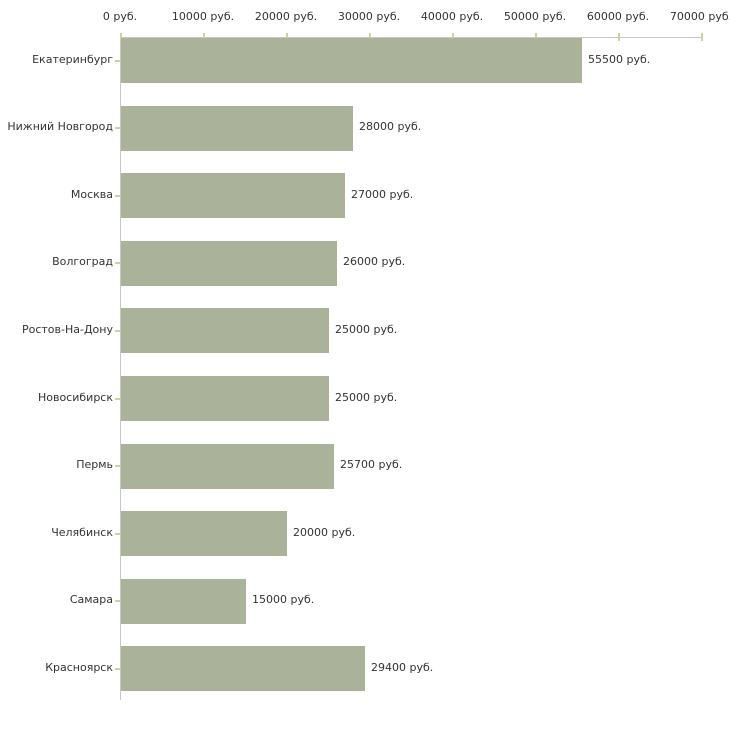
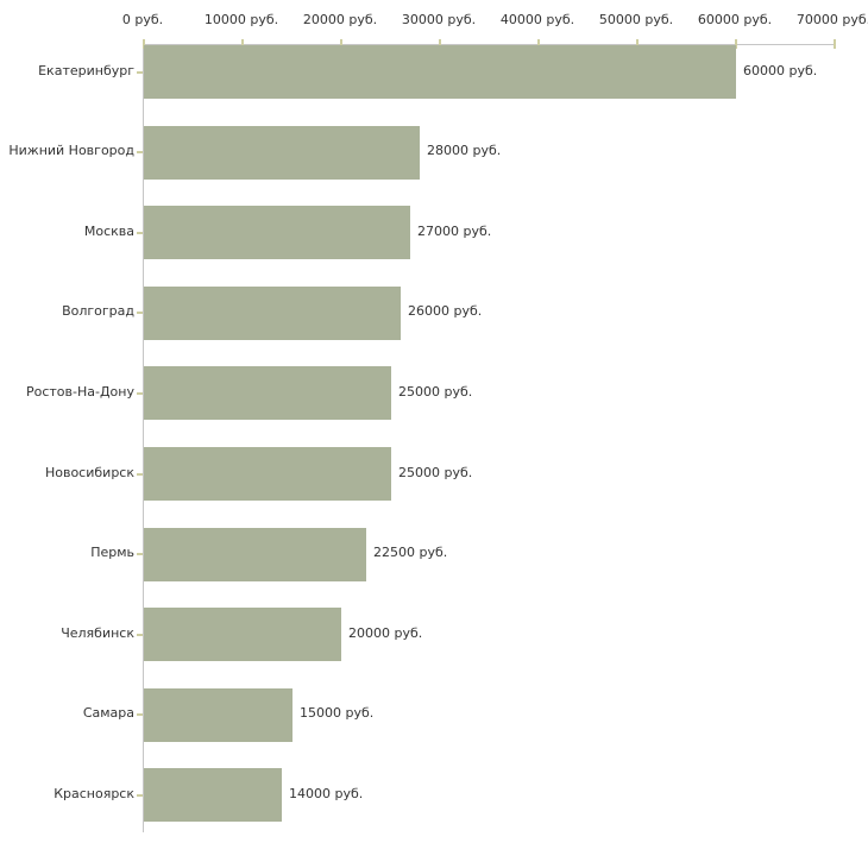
Екатеринбург: 55500 -> 60000
Пермь: 25700 -> 22500
Красноярск: 29400 -> 14000
